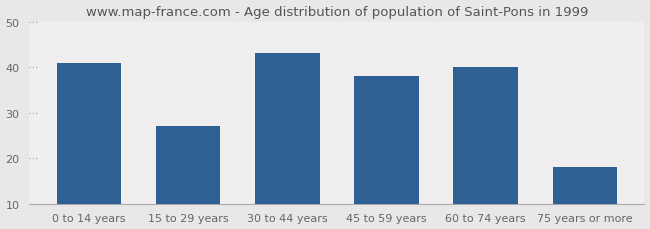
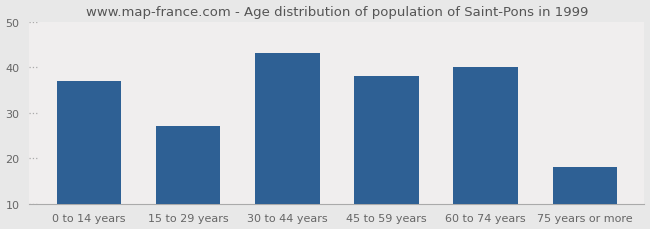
0 to 14 years: 41 -> 37
